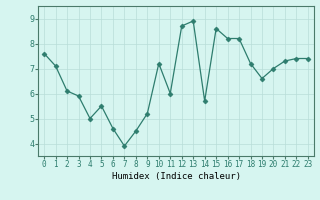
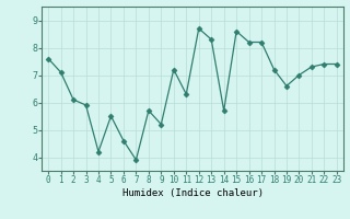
4: 5.0 -> 4.2
8: 4.5 -> 5.7
11: 6.0 -> 6.3
13: 8.9 -> 8.3
